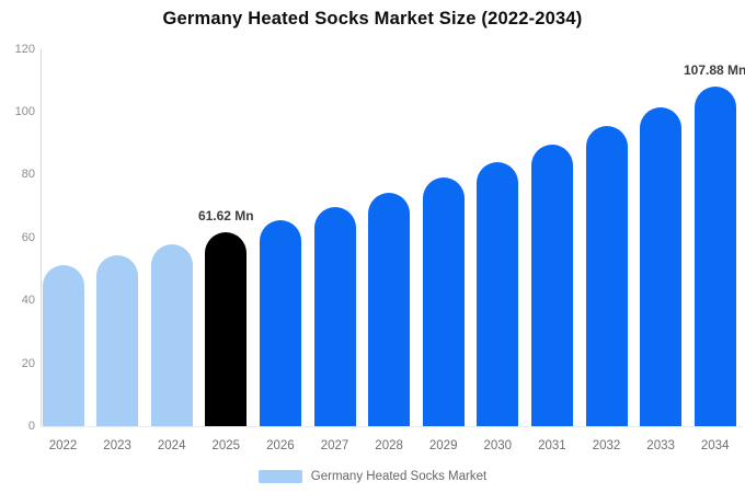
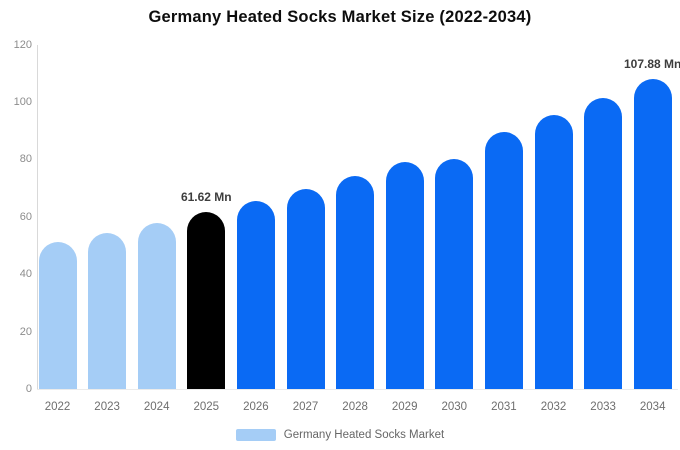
2030: 84 -> 80
